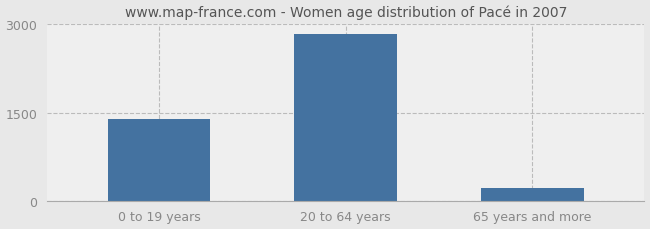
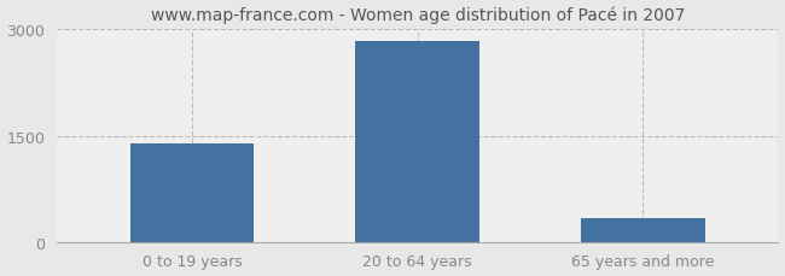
65 years and more: 220 -> 340
